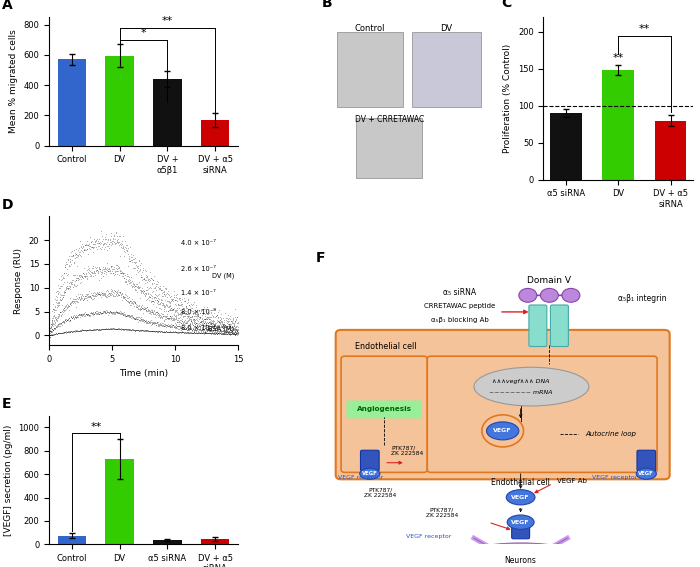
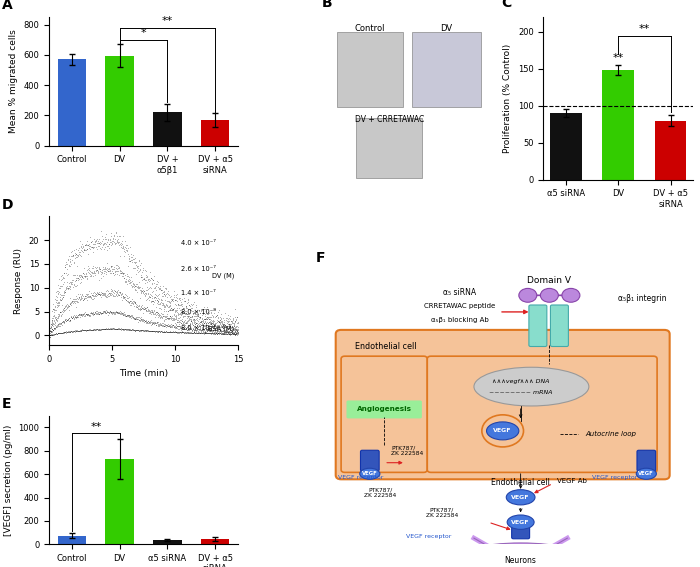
DV + α5β1: 440 -> 220
